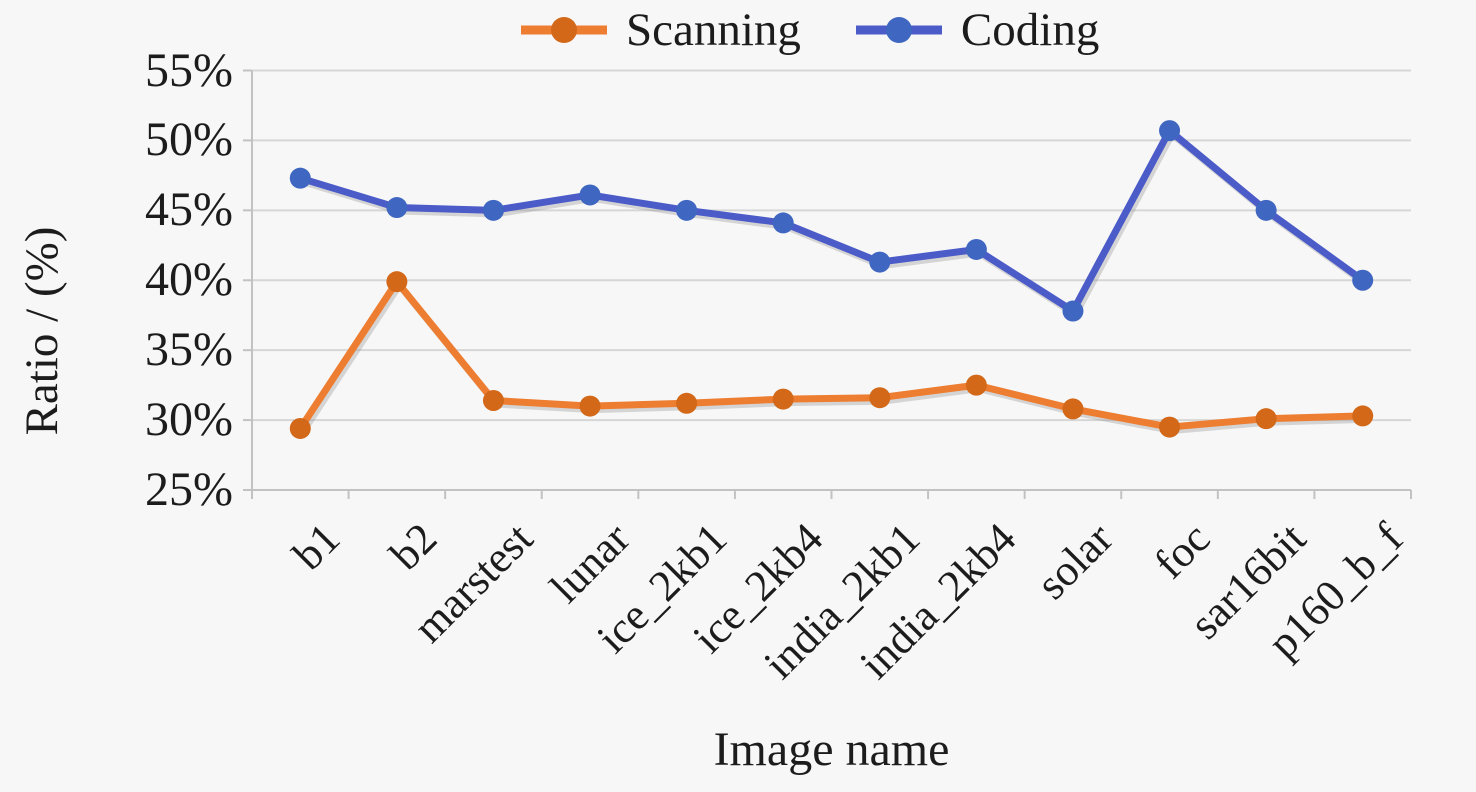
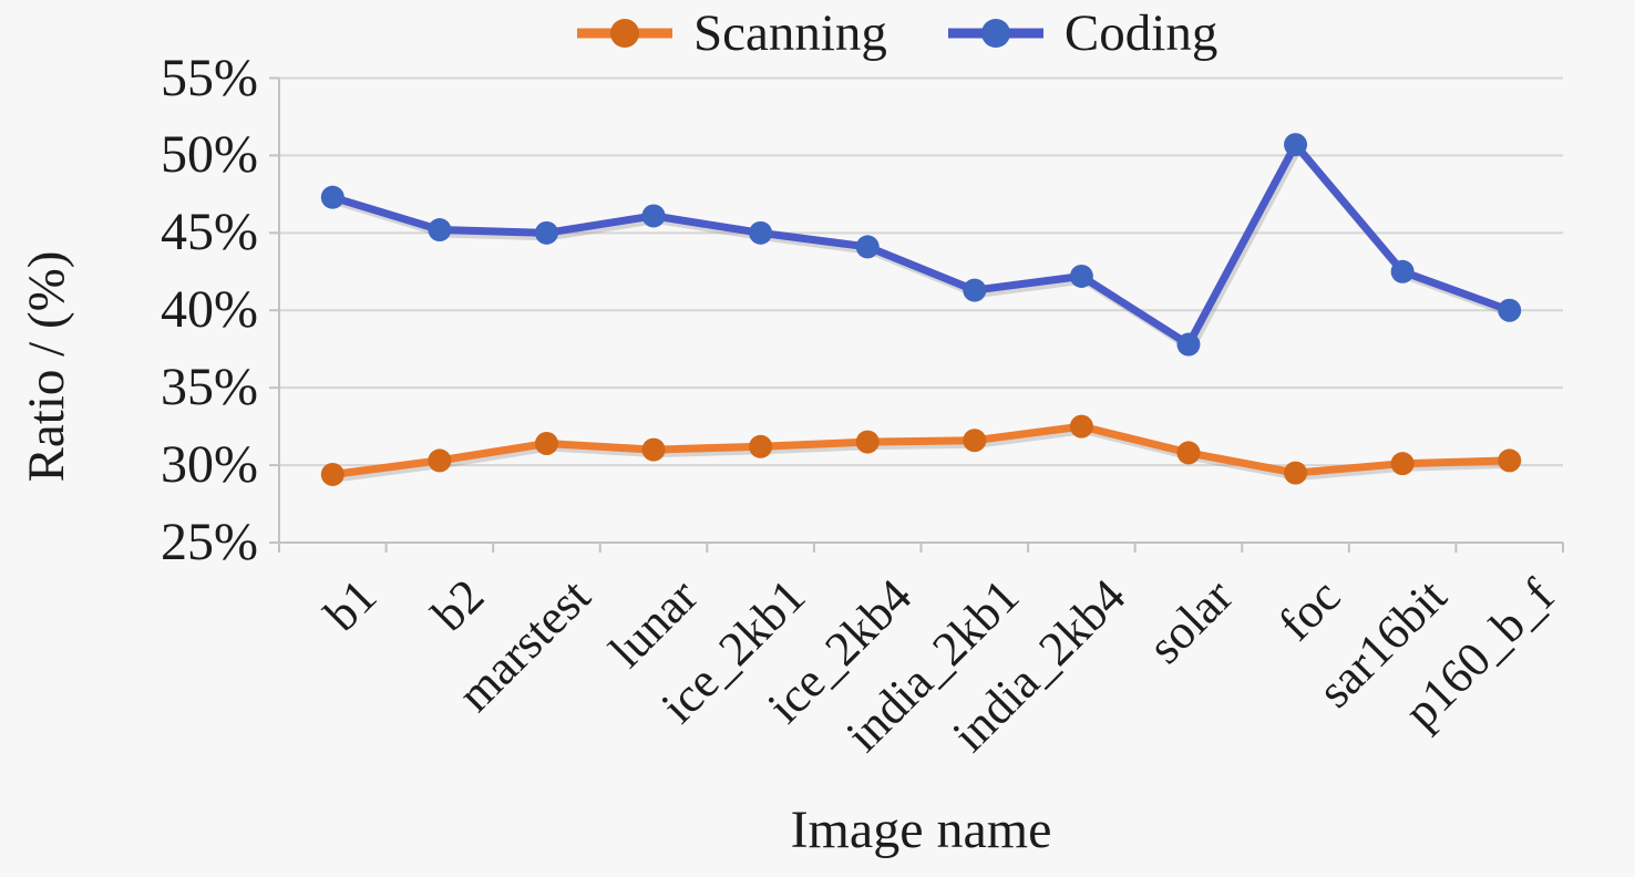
Scanning/b2: 39.9% -> 30.3%
Coding/sar16bit: 45.0% -> 42.5%
